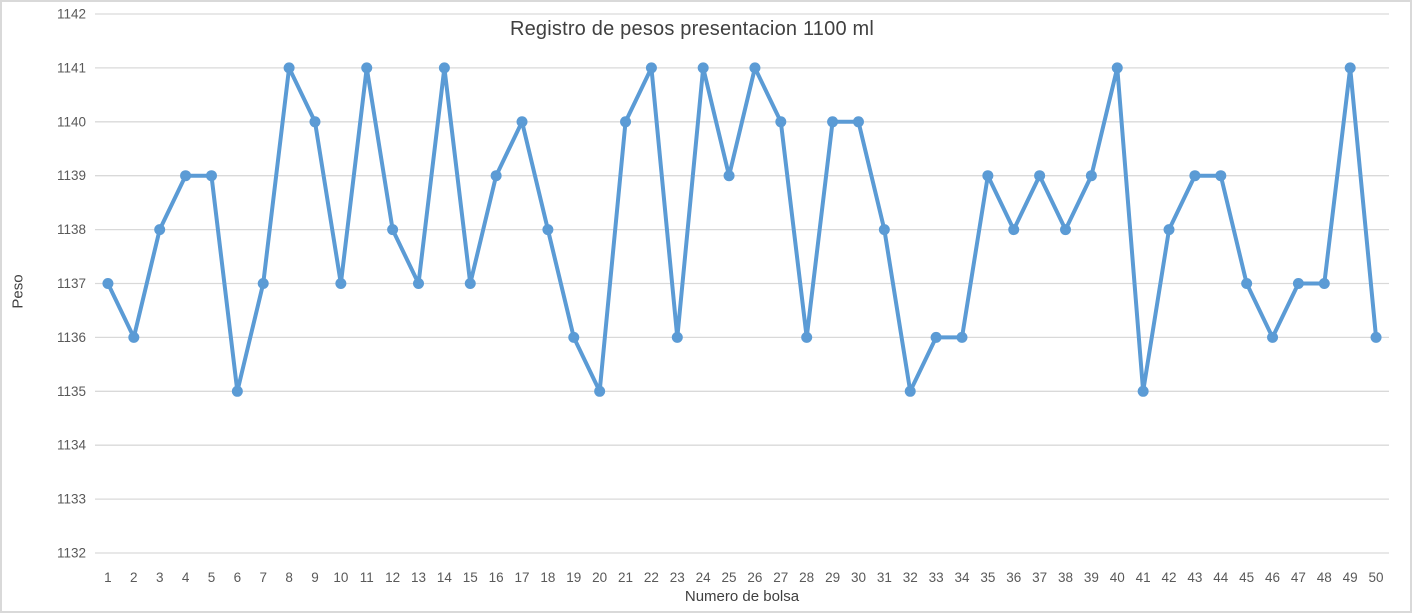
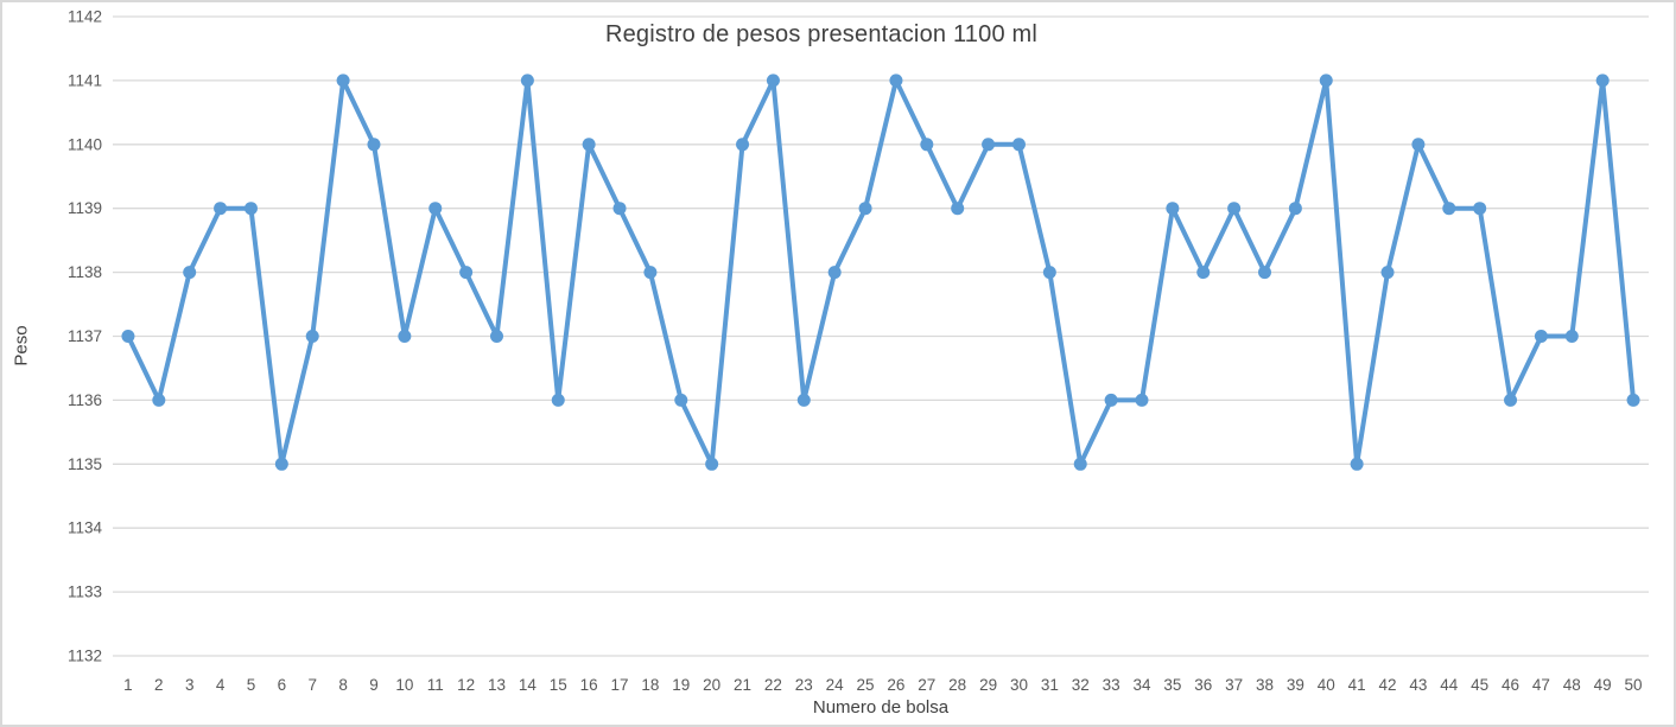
11: 1141 -> 1139
15: 1137 -> 1136
16: 1139 -> 1140
17: 1140 -> 1139
24: 1141 -> 1138
28: 1136 -> 1139
43: 1139 -> 1140
45: 1137 -> 1139
